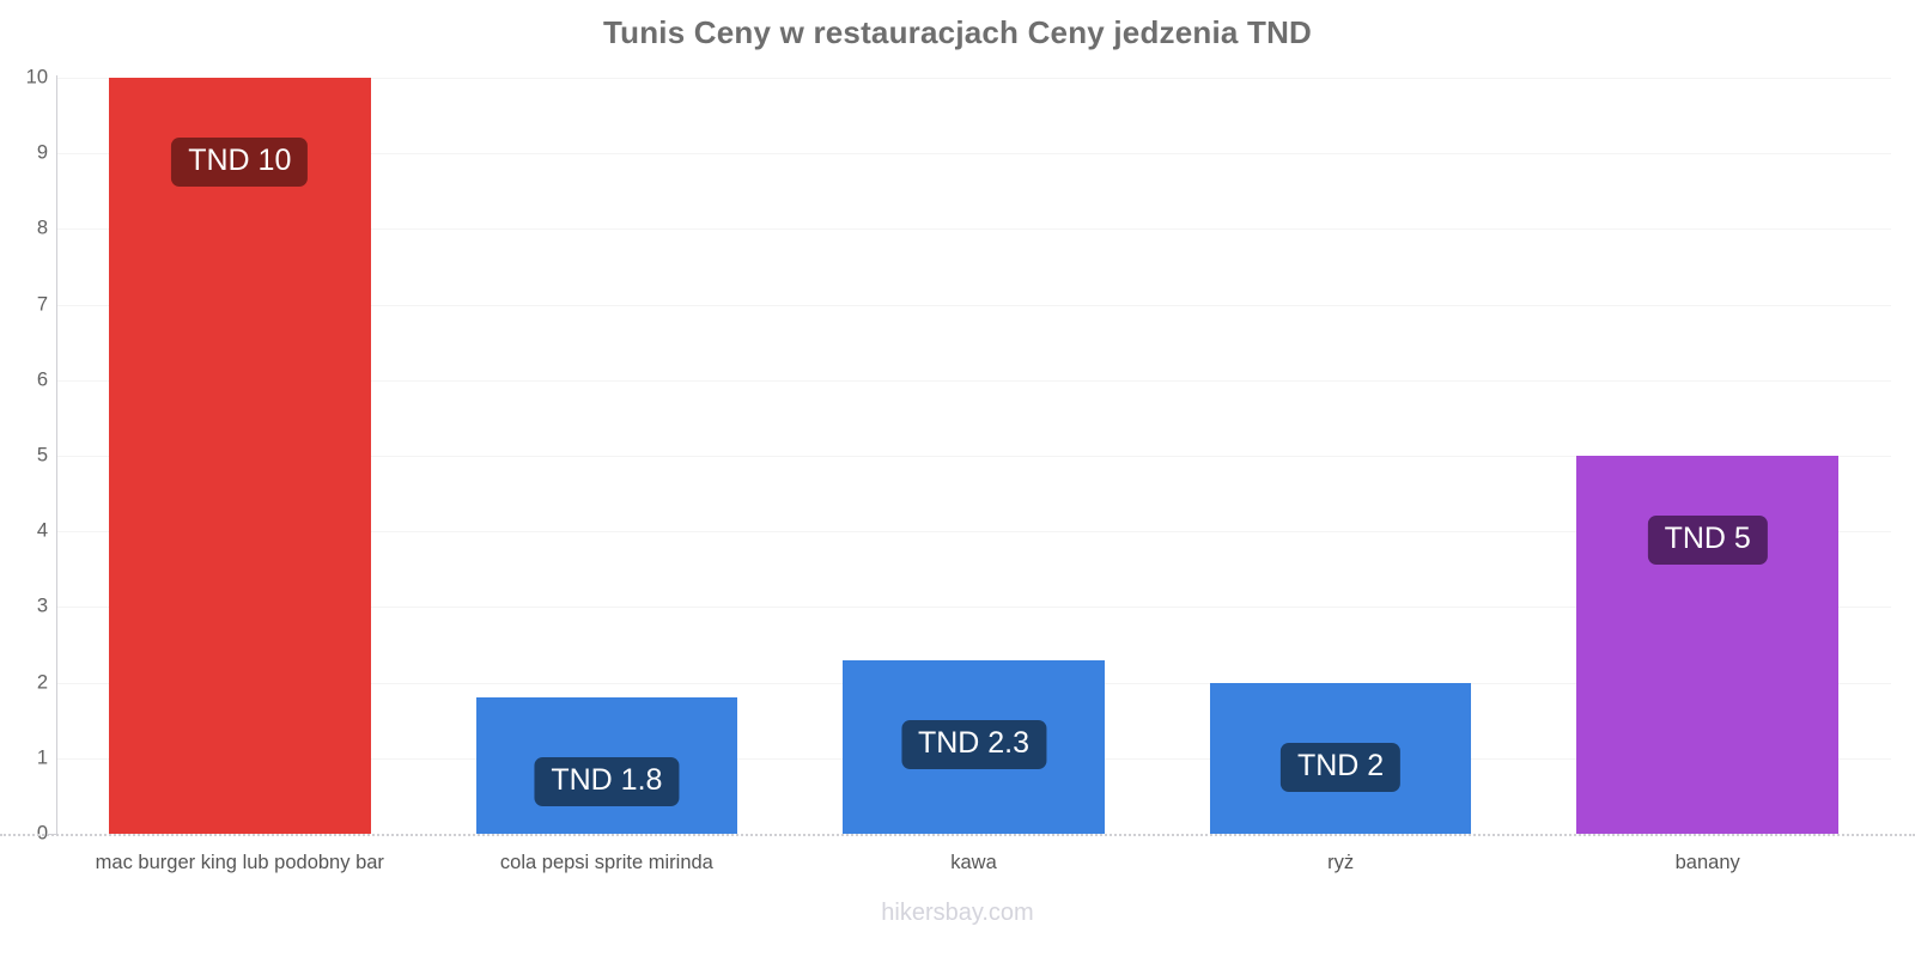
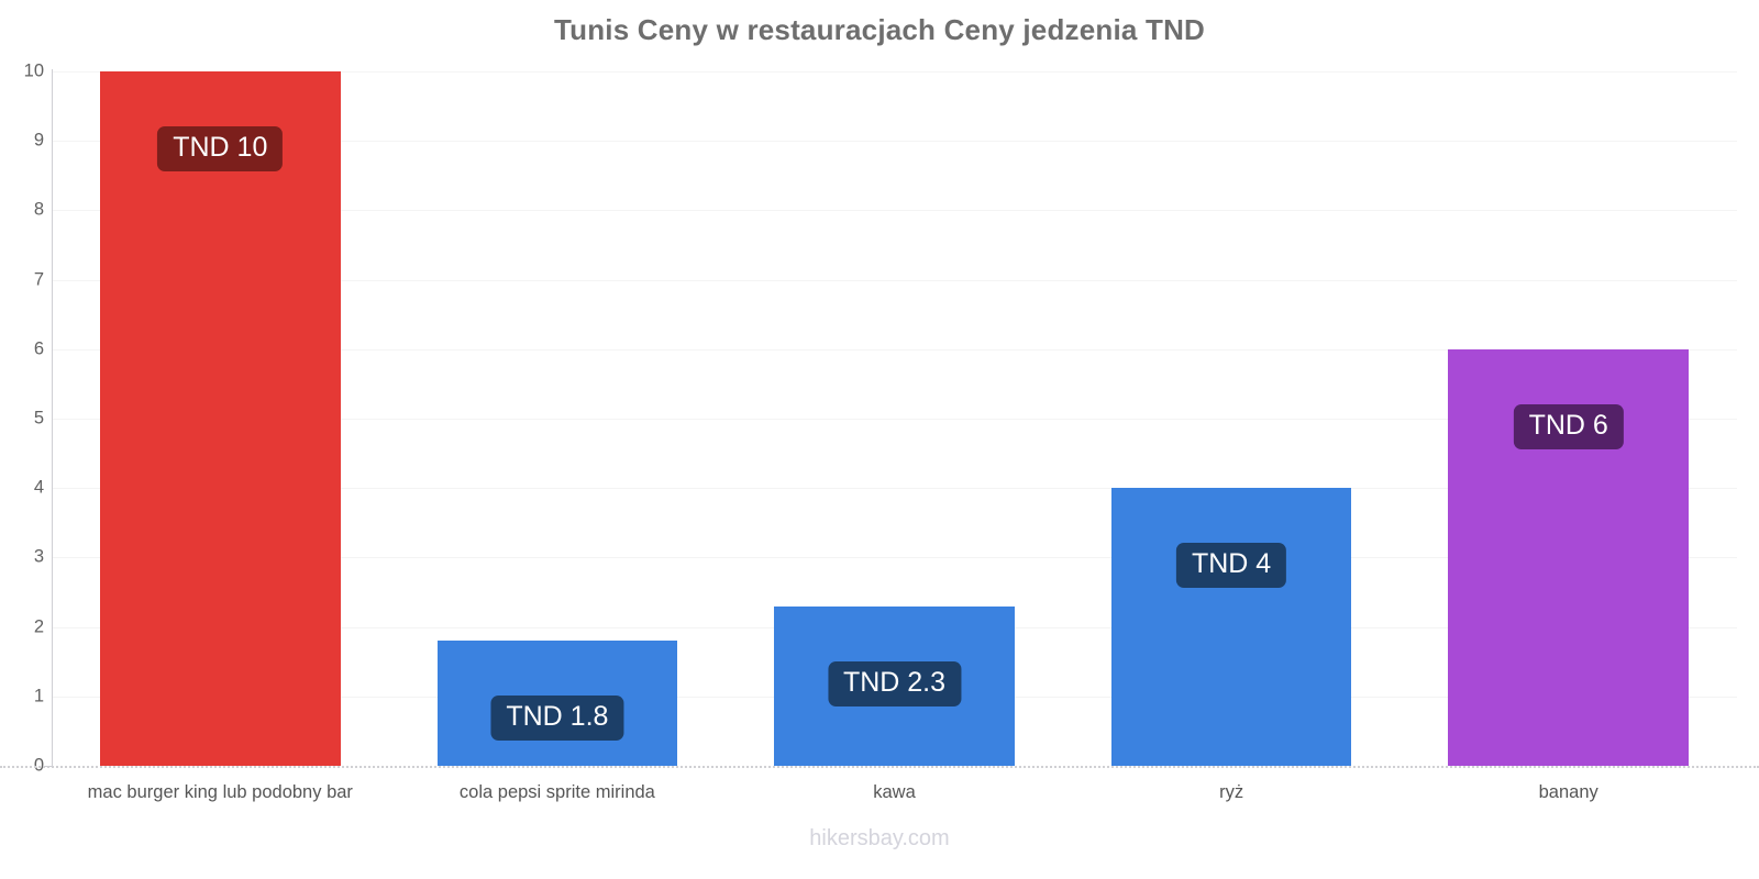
ryż: 2 -> 4
banany: 5 -> 6
